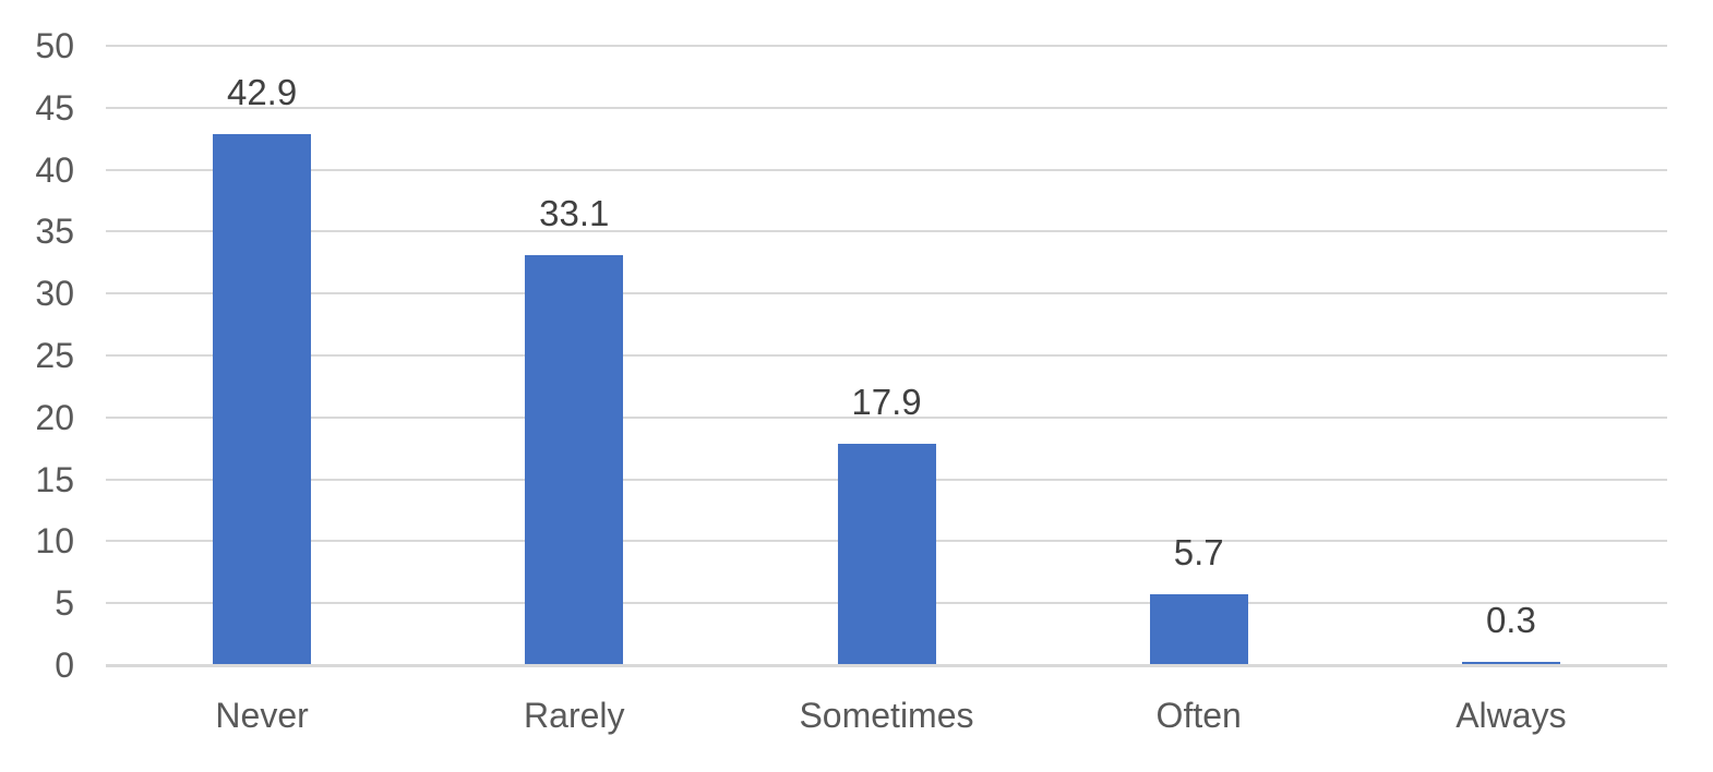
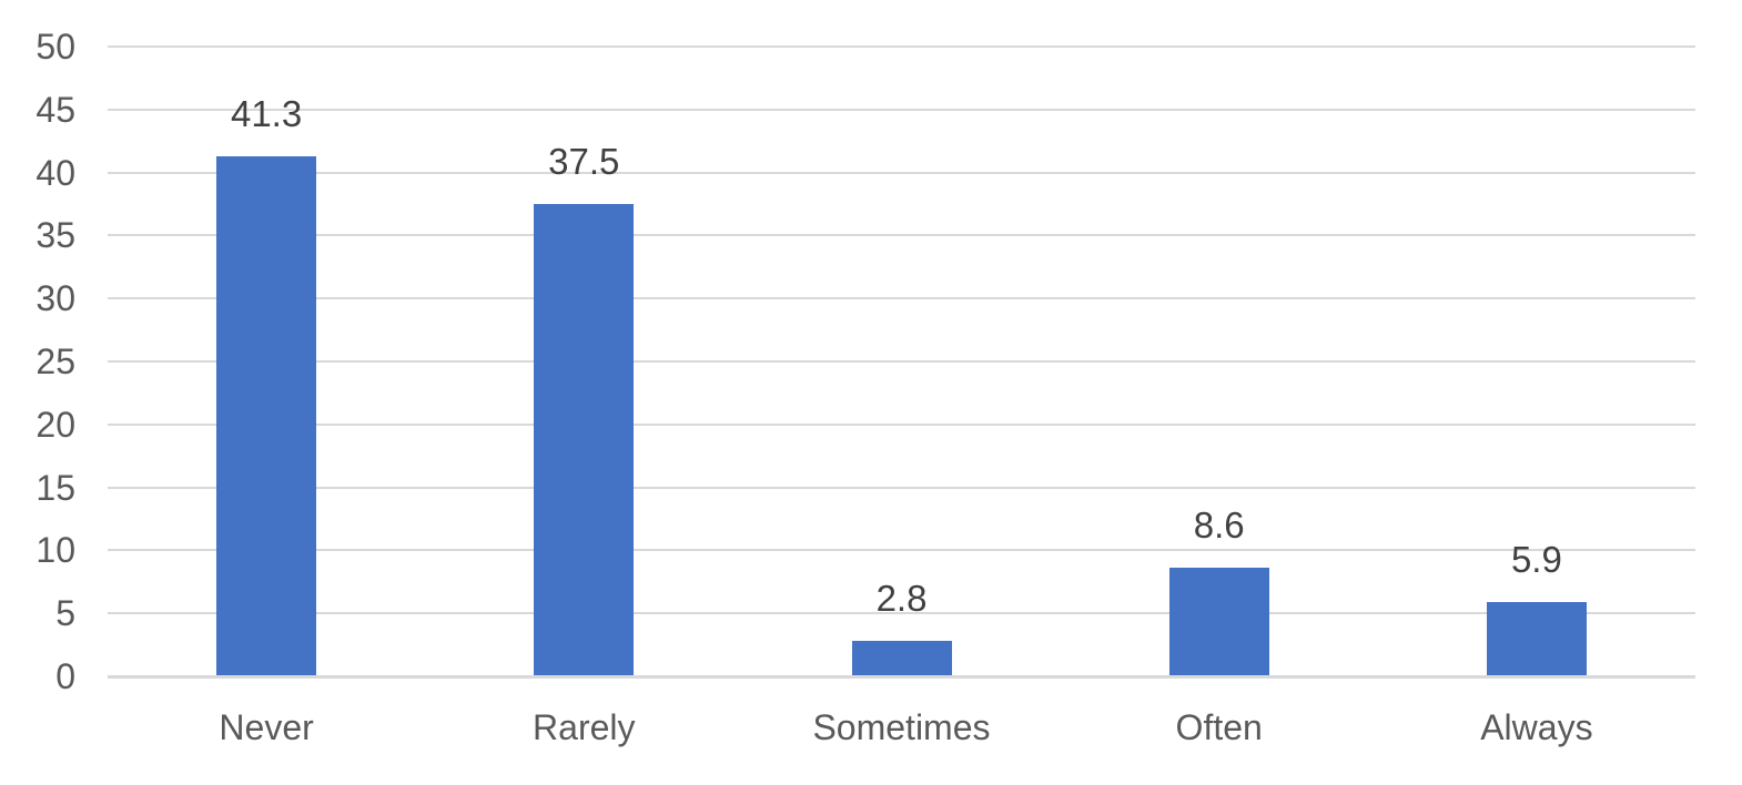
Never: 42.9 -> 41.3
Rarely: 33.1 -> 37.5
Sometimes: 17.9 -> 2.8
Often: 5.7 -> 8.6
Always: 0.3 -> 5.9
